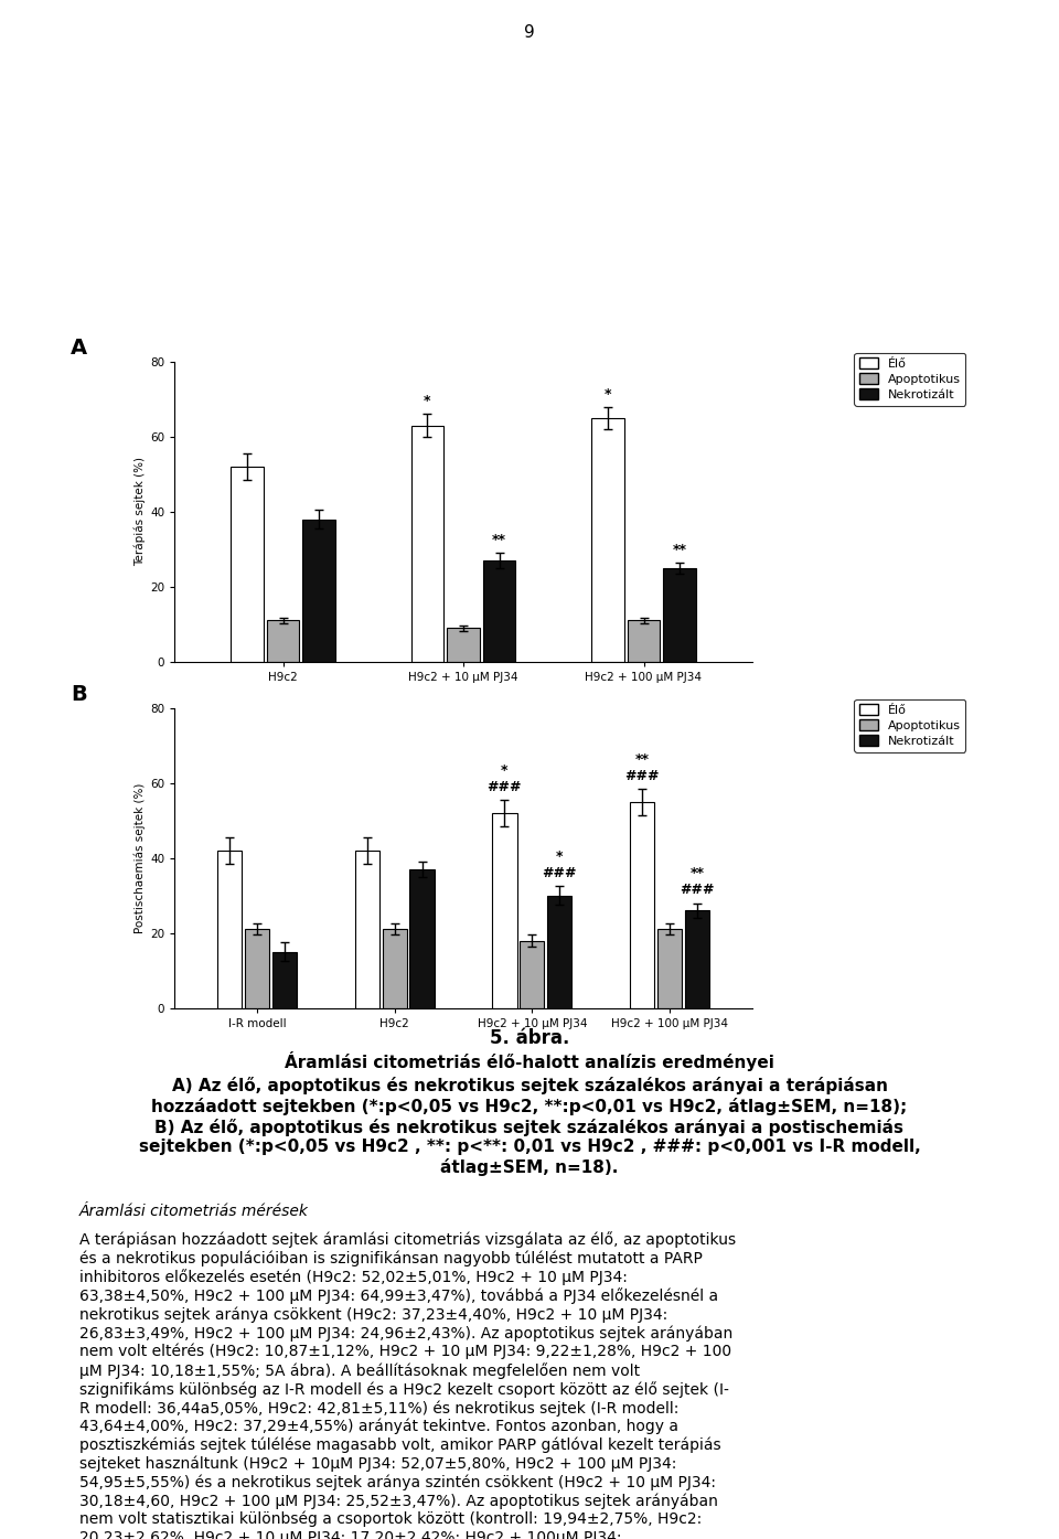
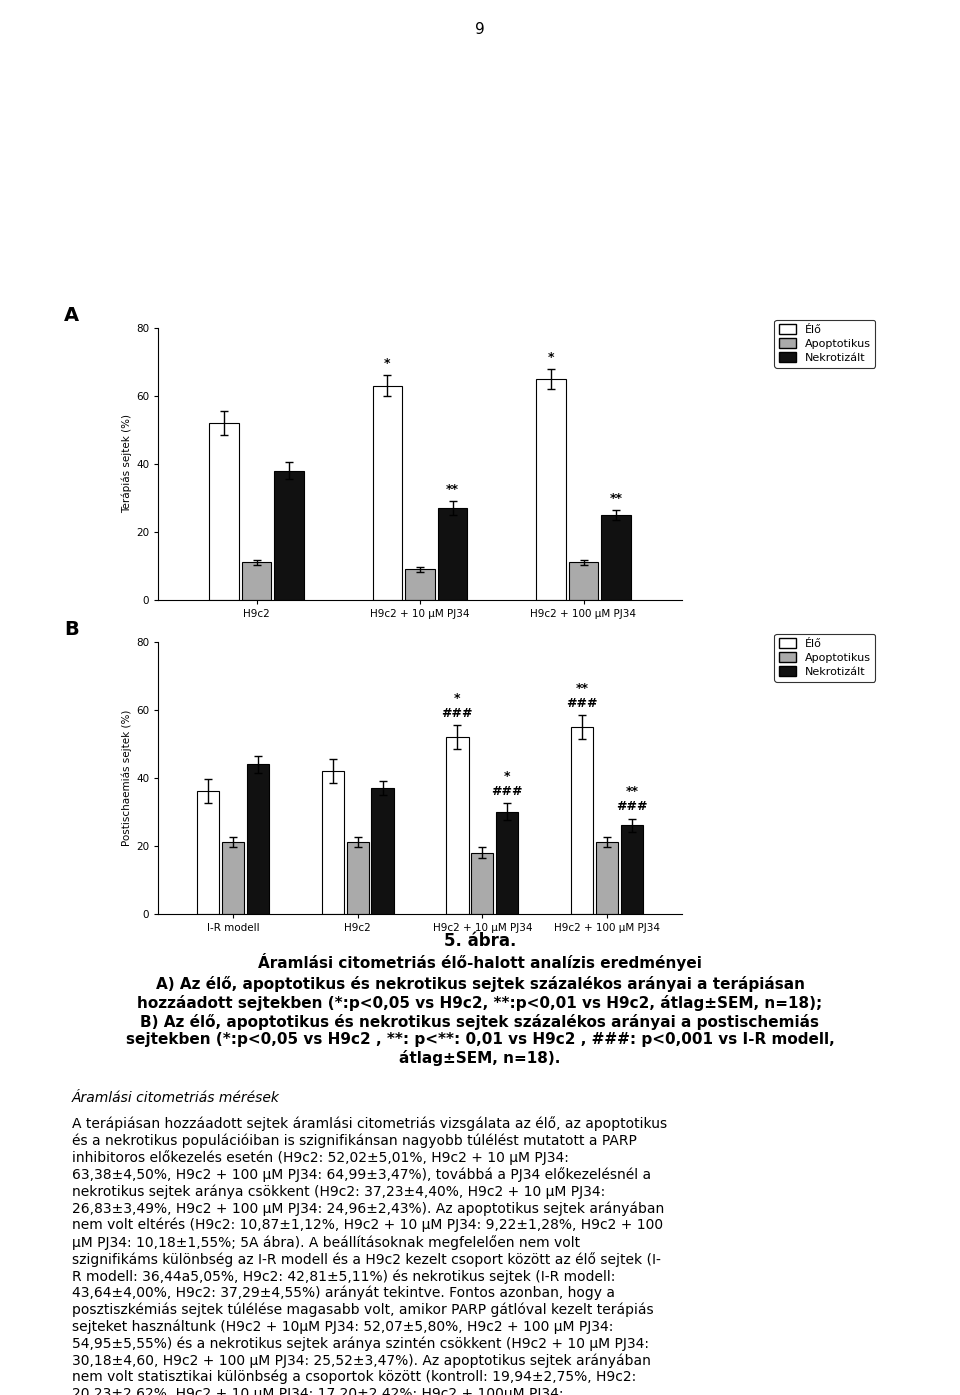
Élő/I-R modell: 42 -> 36
Nekrotizált/I-R modell: 15 -> 44
